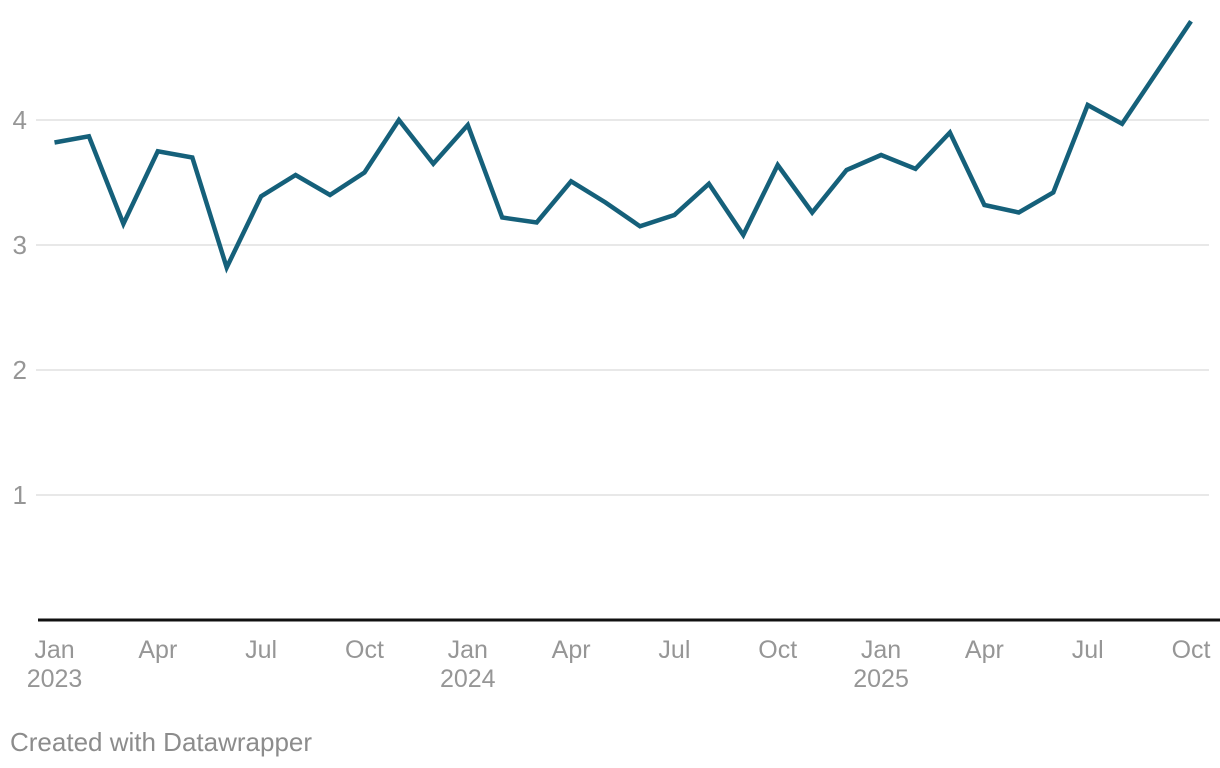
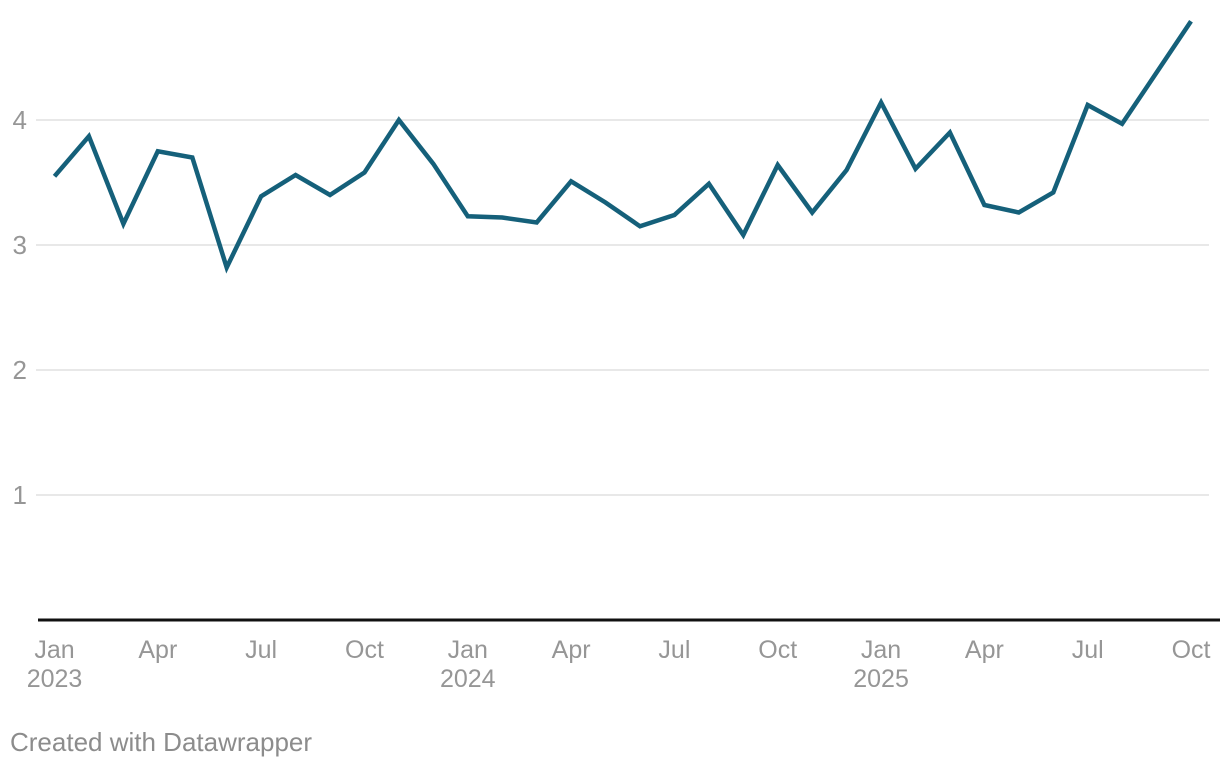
Jan 2023: 3.82 -> 3.55
Jan 2024: 3.96 -> 3.23
Jan 2025: 3.72 -> 4.14
